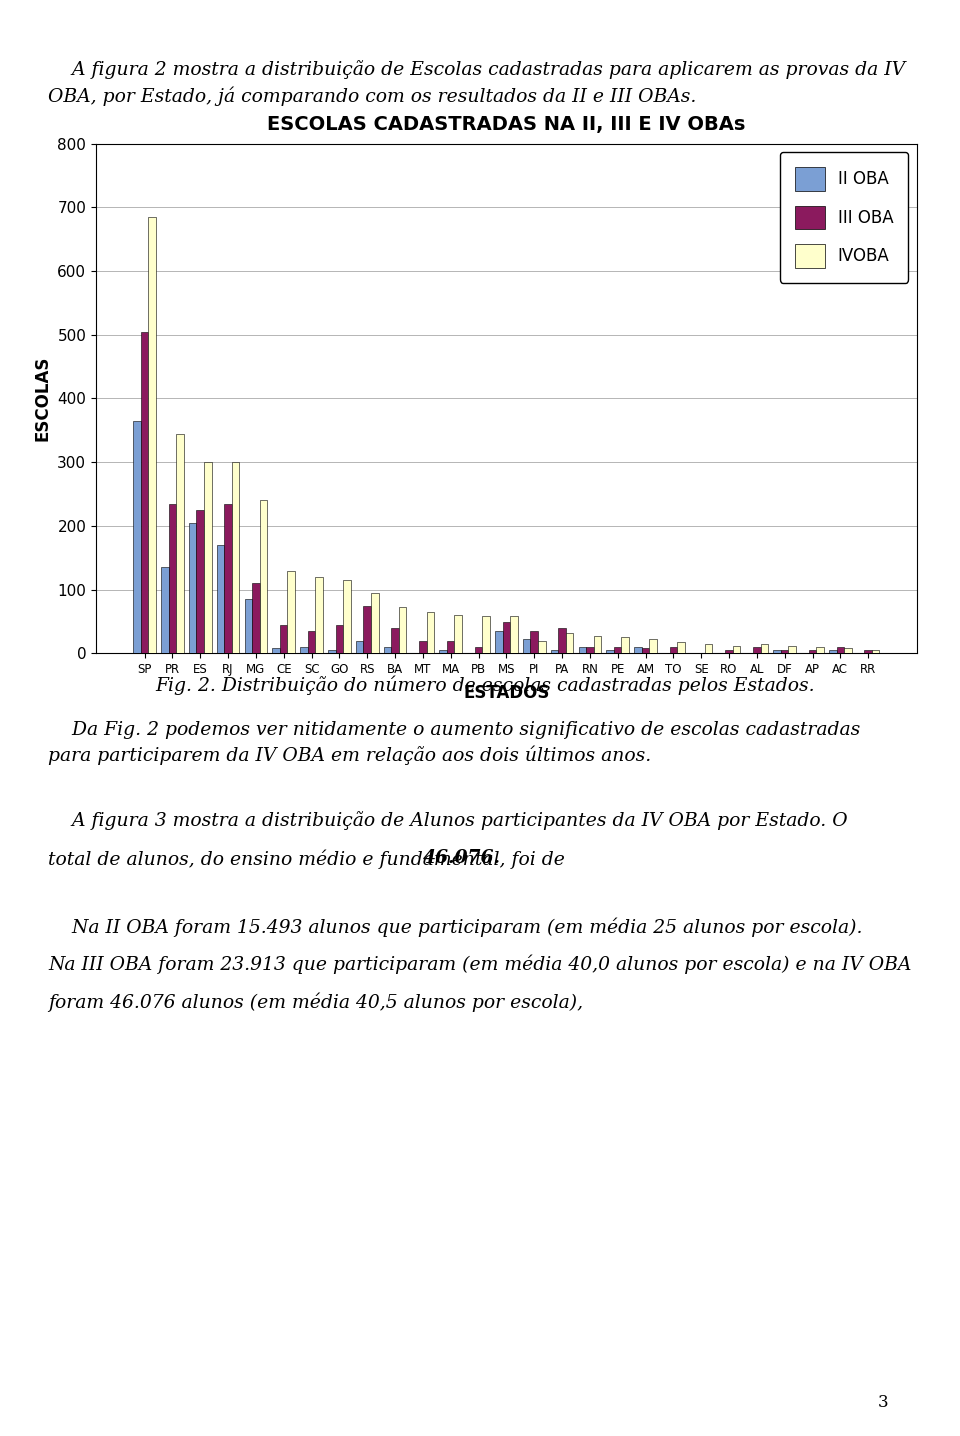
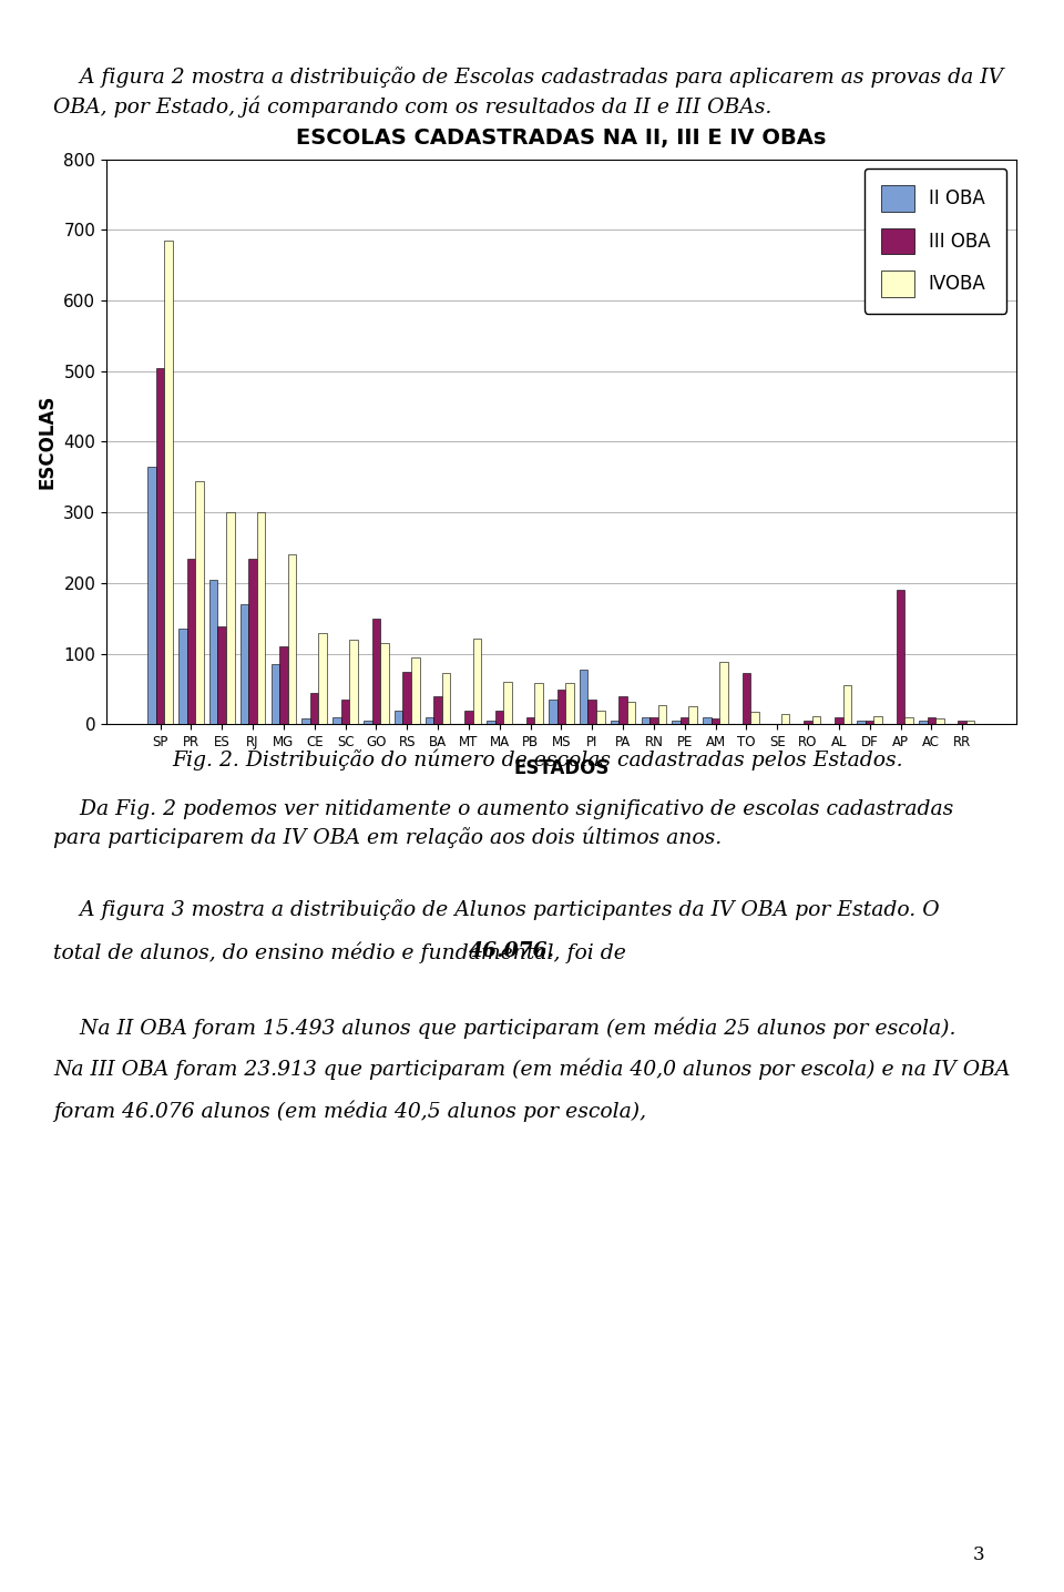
III OBA/ES: 225 -> 138
III OBA/GO: 45 -> 150
IVOBA/MT: 65 -> 122
II OBA/PI: 22 -> 78
IVOBA/AM: 22 -> 88
III OBA/TO: 10 -> 72
IVOBA/AL: 15 -> 56
III OBA/AP: 5 -> 190
